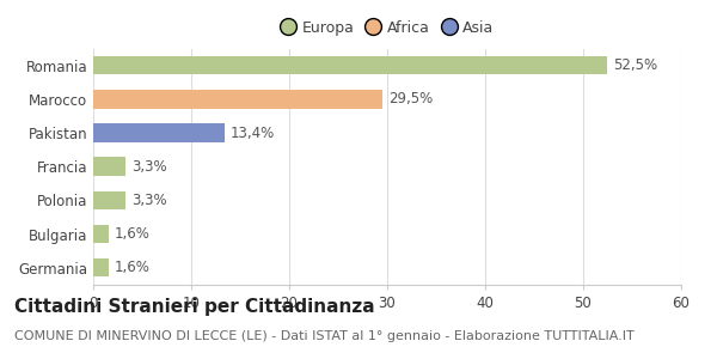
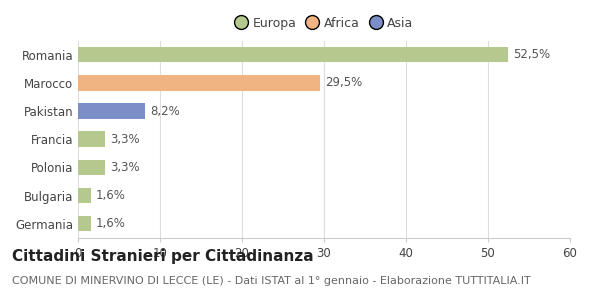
Pakistan: 13,4% -> 8,2%
